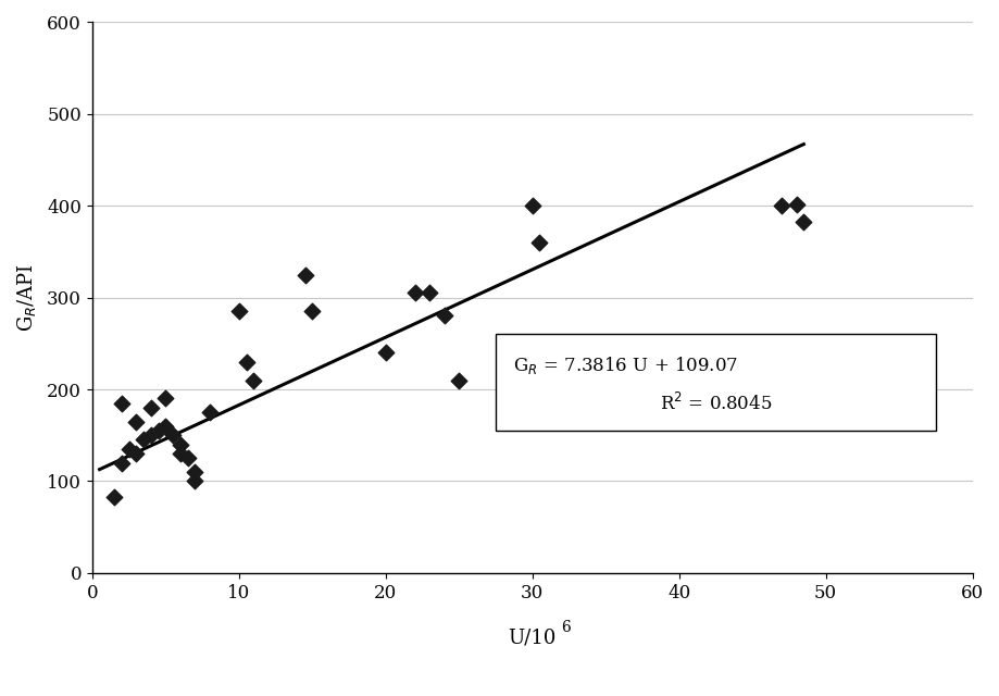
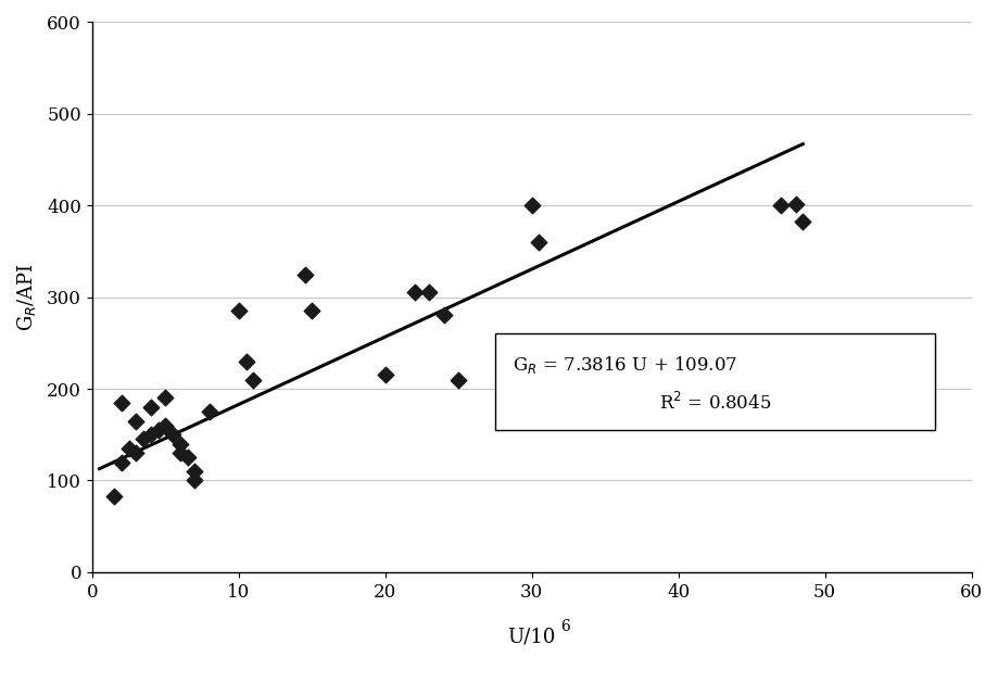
20: 240 -> 215
